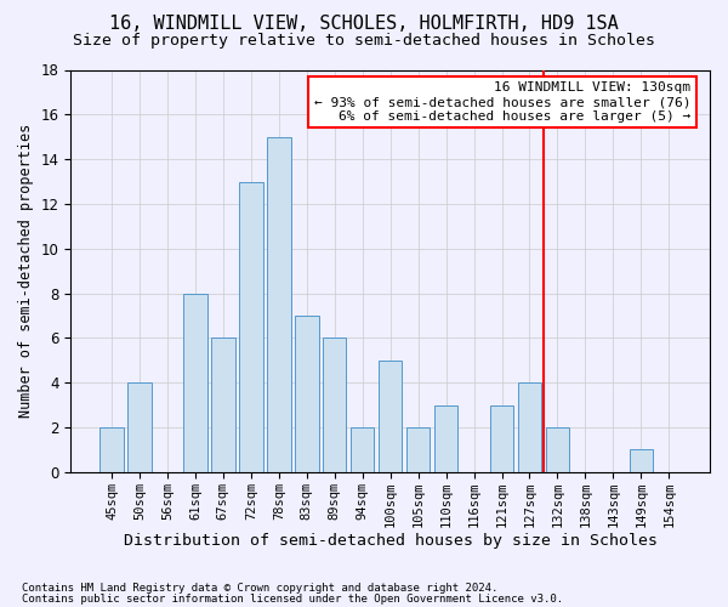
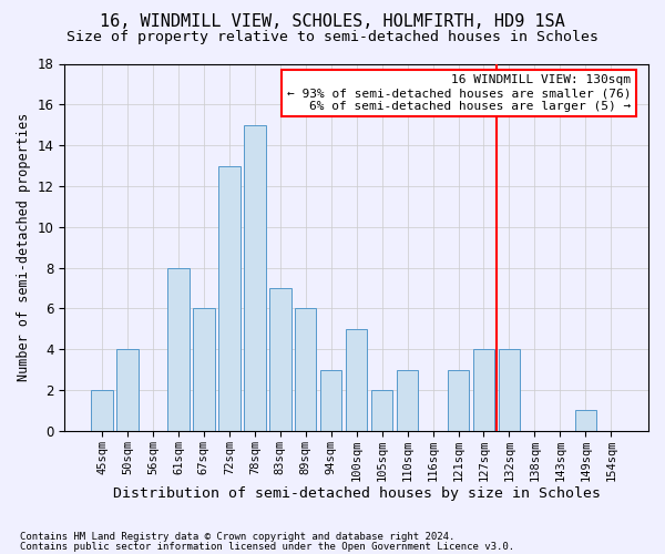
94sqm: 2 -> 3
132sqm: 2 -> 4
